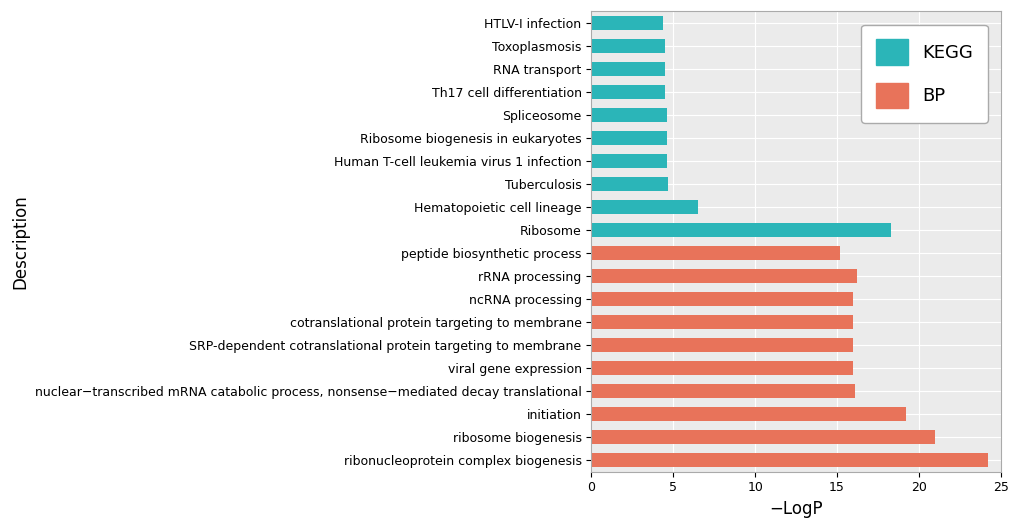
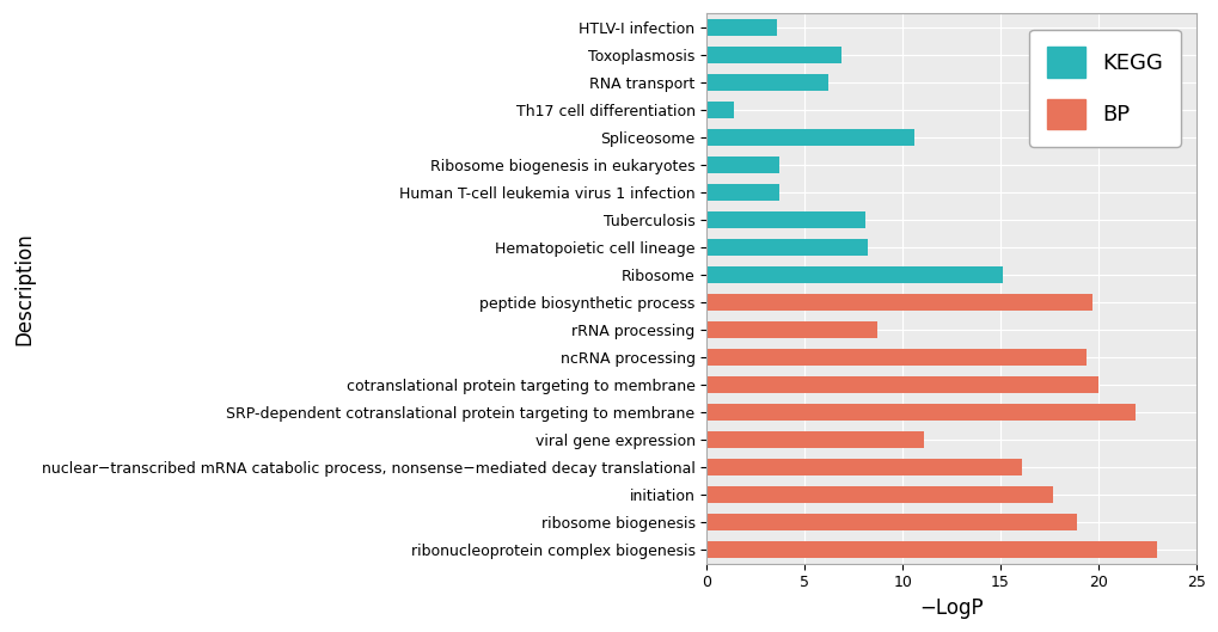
HTLV-I infection: 4.4 -> 3.6
Toxoplasmosis: 4.5 -> 6.9
RNA transport: 4.5 -> 6.2
Th17 cell differentiation: 4.5 -> 1.4
Spliceosome: 4.6 -> 10.6
Ribosome biogenesis in eukaryotes: 4.6 -> 3.7
Human T-cell leukemia virus 1 infection: 4.6 -> 3.7
Tuberculosis: 4.7 -> 8.1
Hematopoietic cell lineage: 6.5 -> 8.2
Ribosome: 18.3 -> 15.1
peptide biosynthetic process: 15.2 -> 19.7
rRNA processing: 16.2 -> 8.7
ncRNA processing: 16.0 -> 19.4
cotranslational protein targeting to membrane: 16.0 -> 20.0
SRP-dependent cotranslational protein targeting to membrane: 16.0 -> 21.9
viral gene expression: 16.0 -> 11.1
initiation: 19.2 -> 17.7
ribosome biogenesis: 21.0 -> 18.9
ribonucleoprotein complex biogenesis: 24.2 -> 23.0
